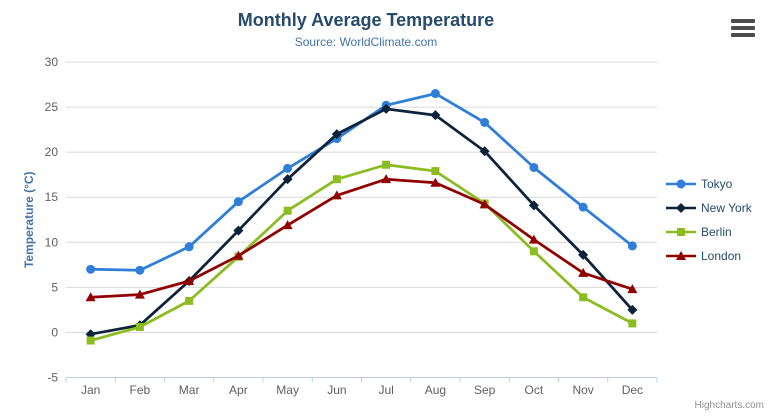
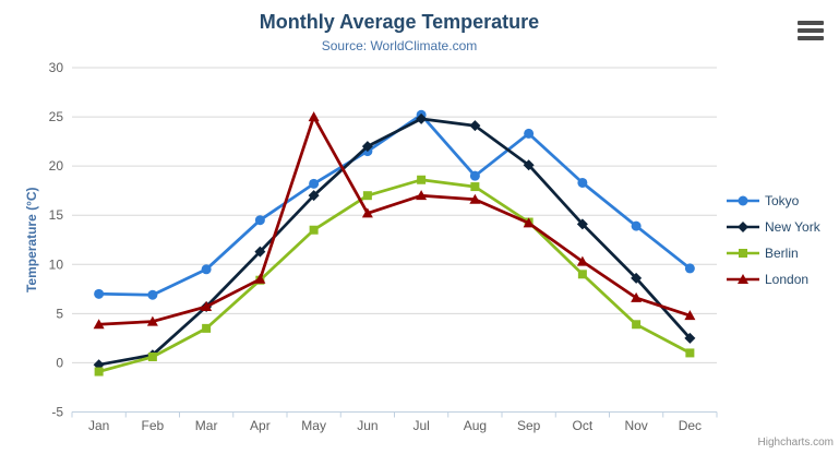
London/May: 12 -> 25
Tokyo/Aug: 26 -> 19
